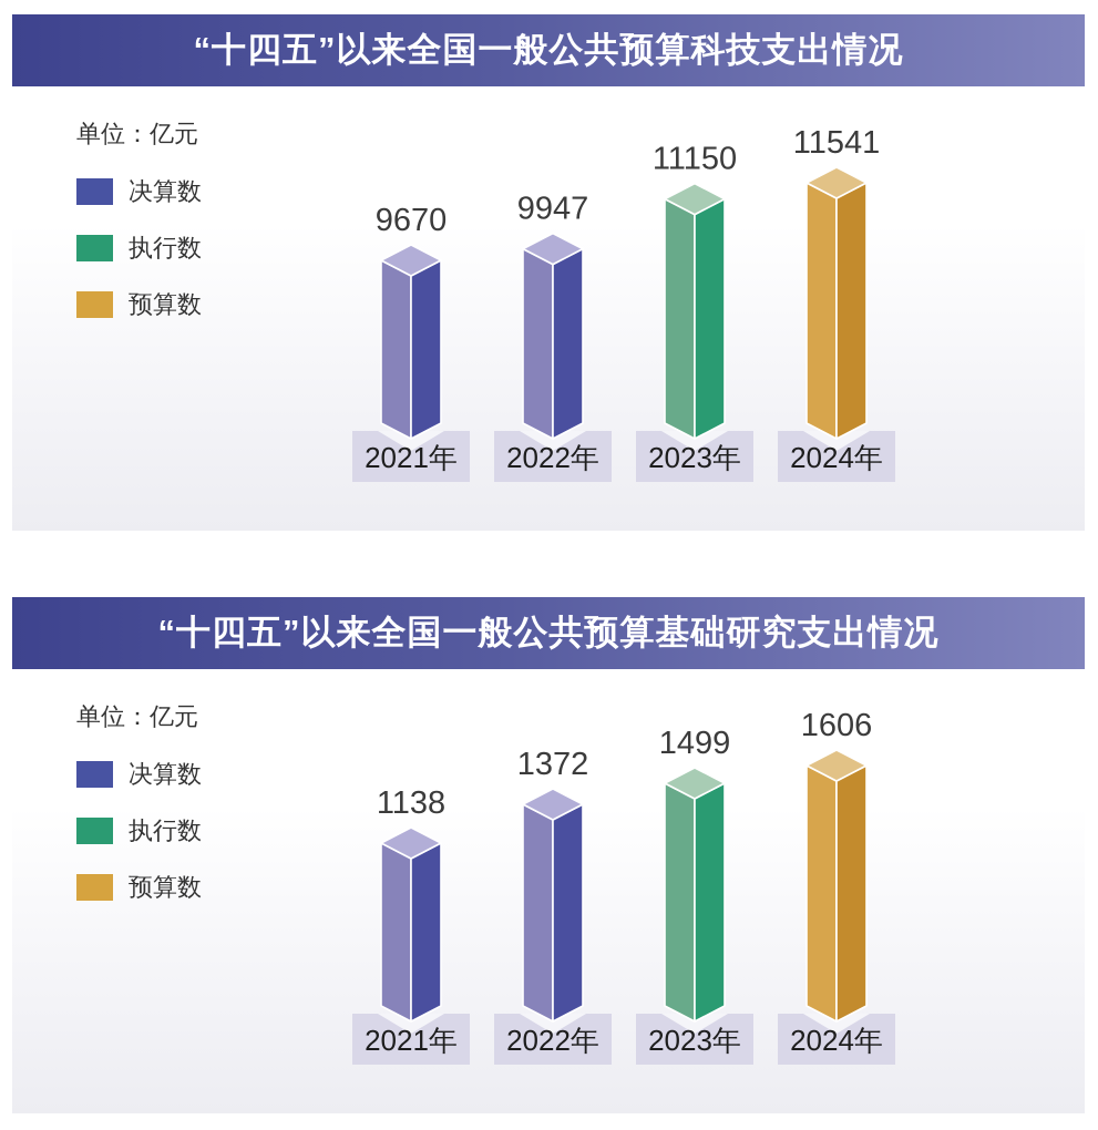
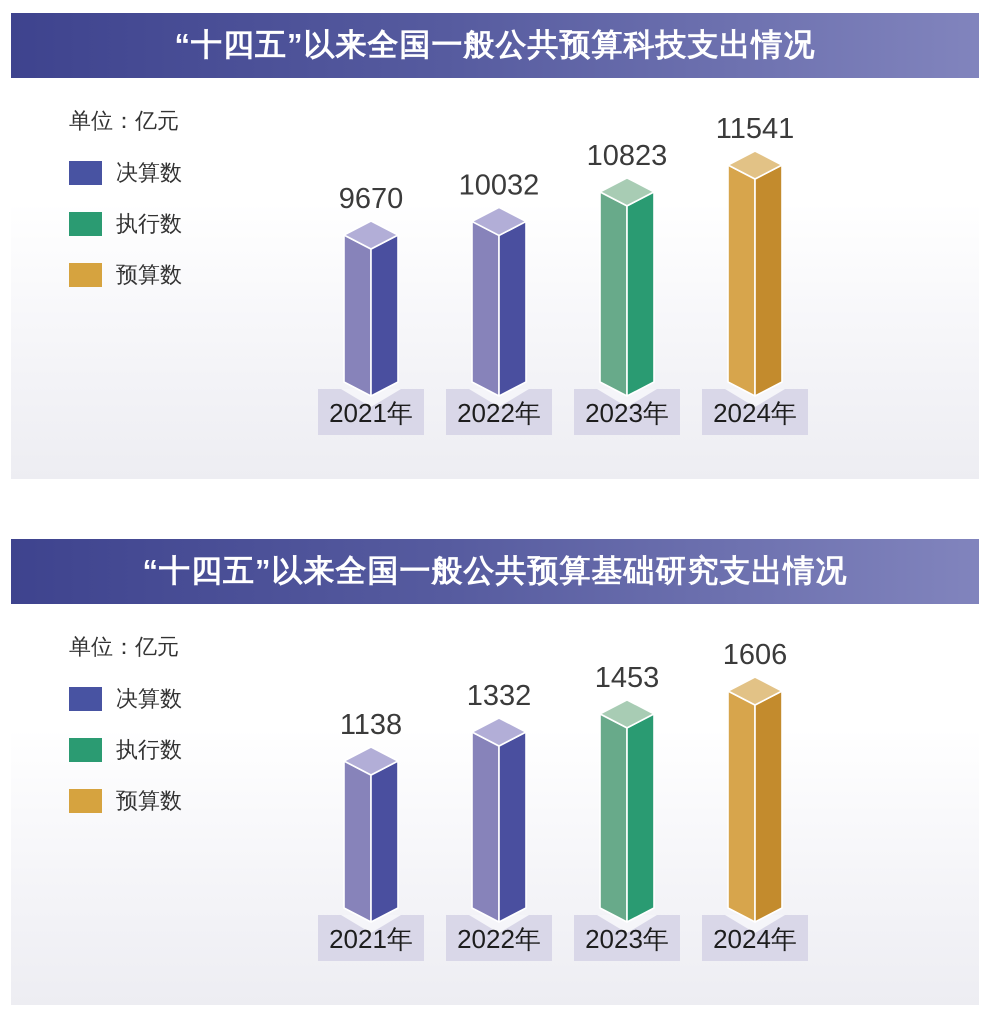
“十四五”以来全国一般公共预算科技支出情况/2022年: 9947 -> 10032
“十四五”以来全国一般公共预算科技支出情况/2023年: 11150 -> 10823
“十四五”以来全国一般公共预算基础研究支出情况/2022年: 1372 -> 1332
“十四五”以来全国一般公共预算基础研究支出情况/2023年: 1499 -> 1453
